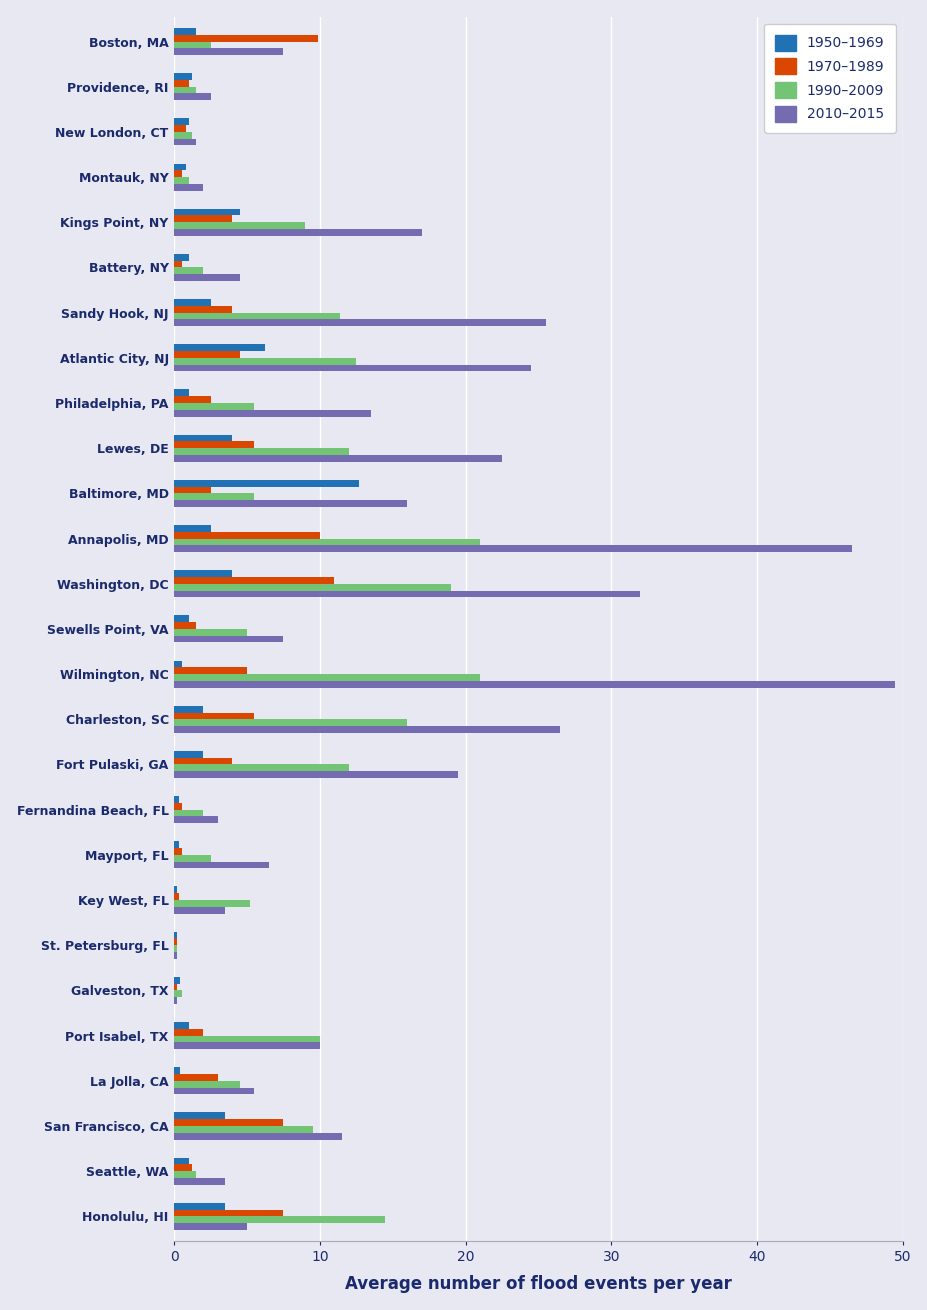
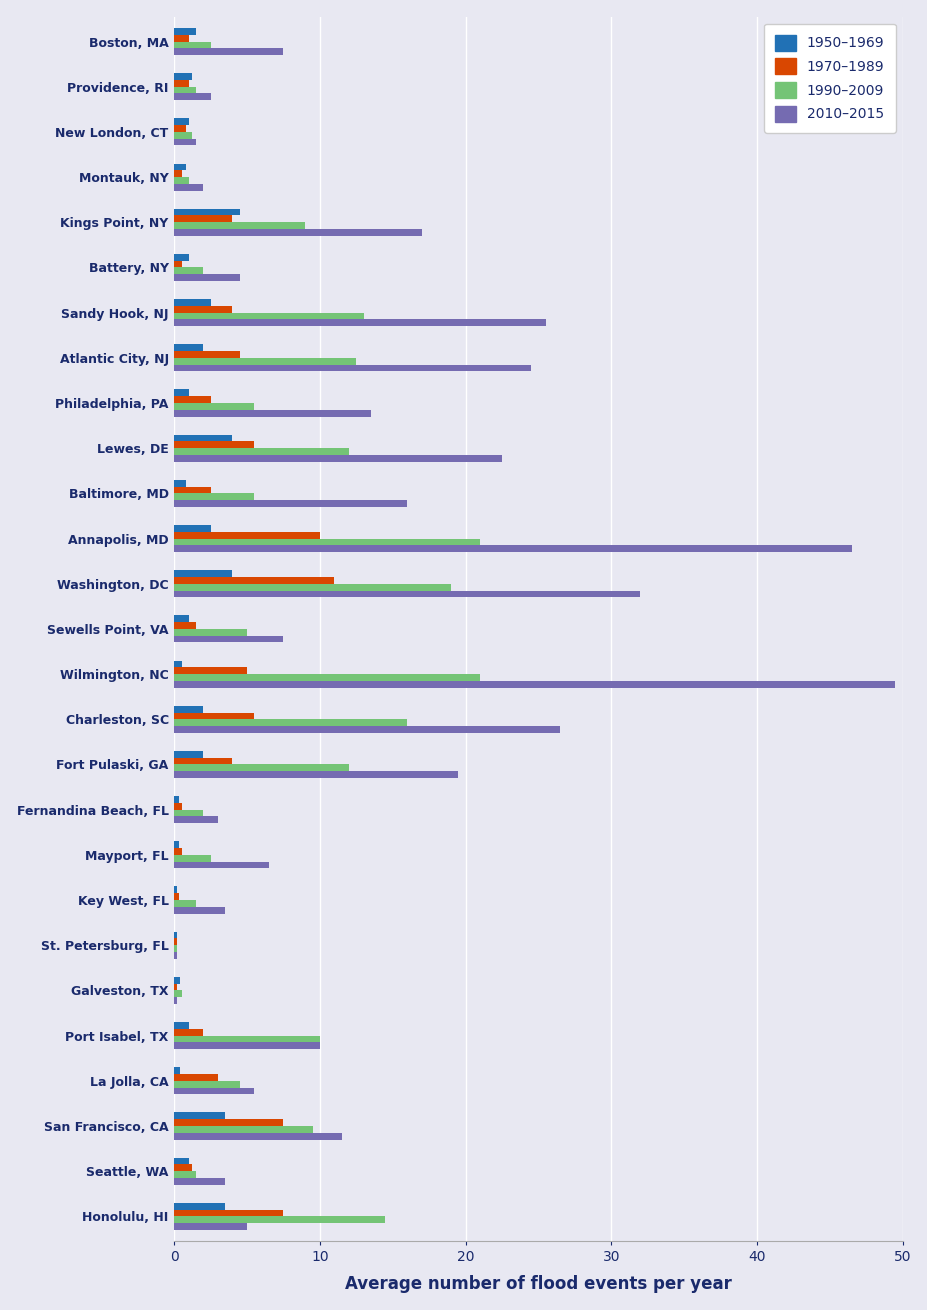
1970–1989/Boston, MA: 9.9 -> 1.0
1990–2009/Sandy Hook, NJ: 11.4 -> 13.0
1950–1969/Atlantic City, NJ: 6.2 -> 2.0
1950–1969/Baltimore, MD: 12.7 -> 0.8
1990–2009/Key West, FL: 5.2 -> 1.5
